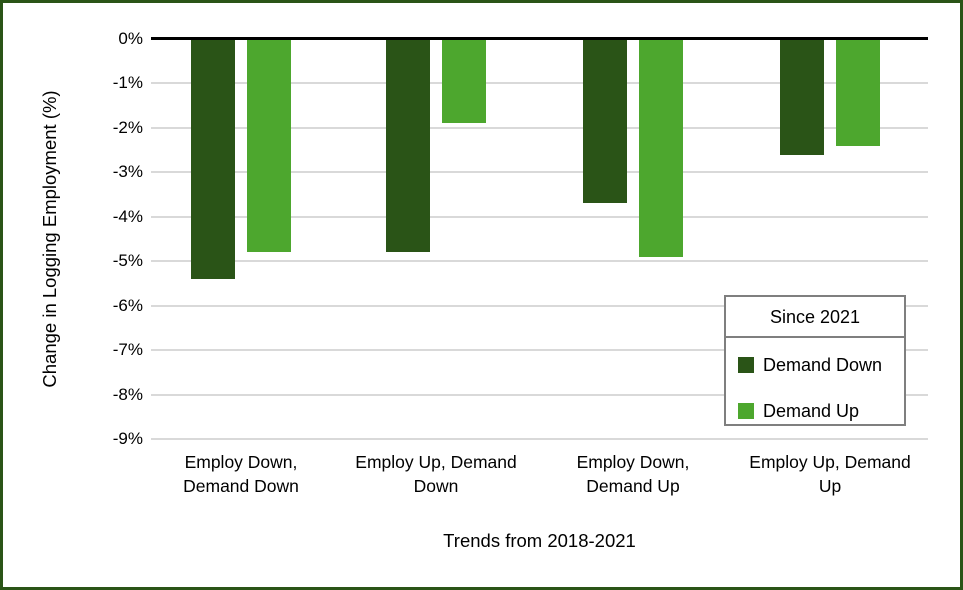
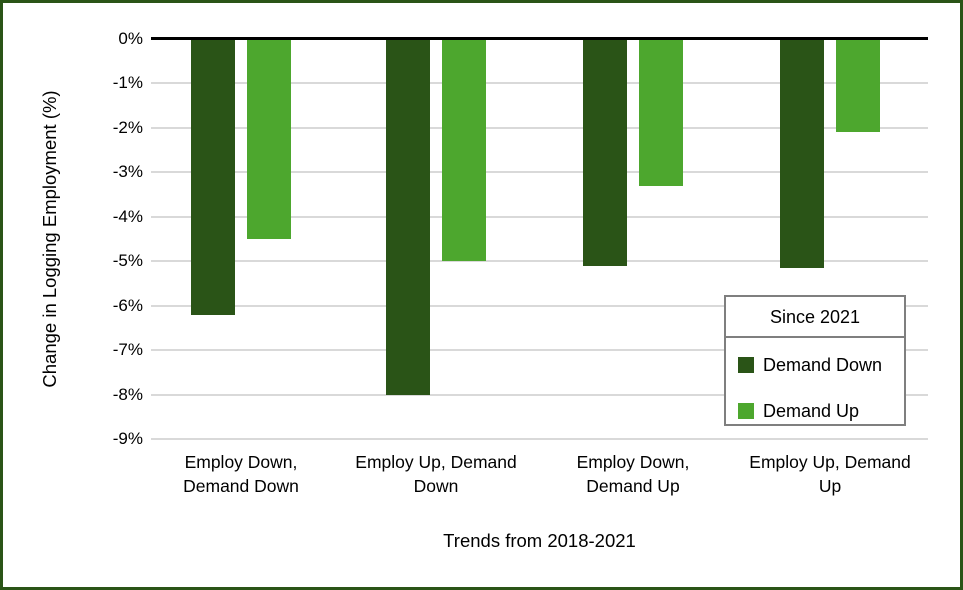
Demand Down/Employ Down, Demand Down: -5.4% -> -6.2%
Demand Up/Employ Down, Demand Down: -4.8% -> -4.5%
Demand Down/Employ Up, Demand Down: -4.8% -> -8.0%
Demand Up/Employ Up, Demand Down: -1.9% -> -5.0%
Demand Down/Employ Down, Demand Up: -3.7% -> -5.1%
Demand Up/Employ Down, Demand Up: -4.9% -> -3.3%
Demand Down/Employ Up, Demand Up: -2.6% -> -5.2%
Demand Up/Employ Up, Demand Up: -2.4% -> -2.1%
